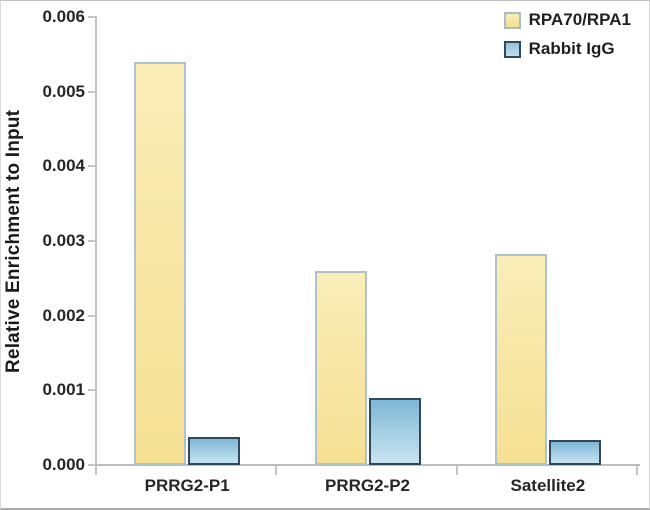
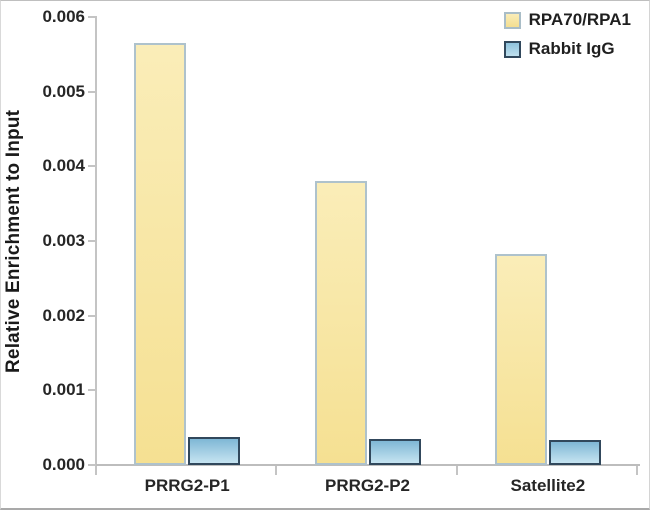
RPA70/RPA1/PRRG2-P1: 0.0054 -> 0.0056
RPA70/RPA1/PRRG2-P2: 0.0026 -> 0.0038
Rabbit IgG/PRRG2-P2: 0.0009 -> 0.0003
